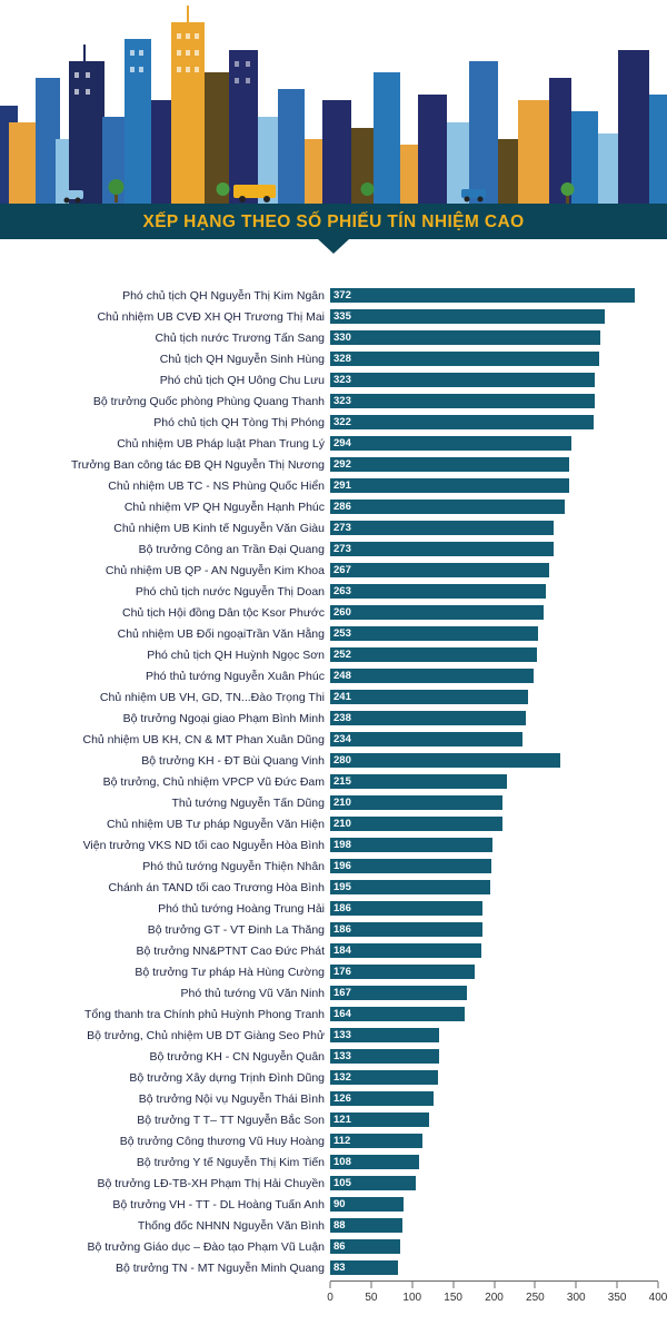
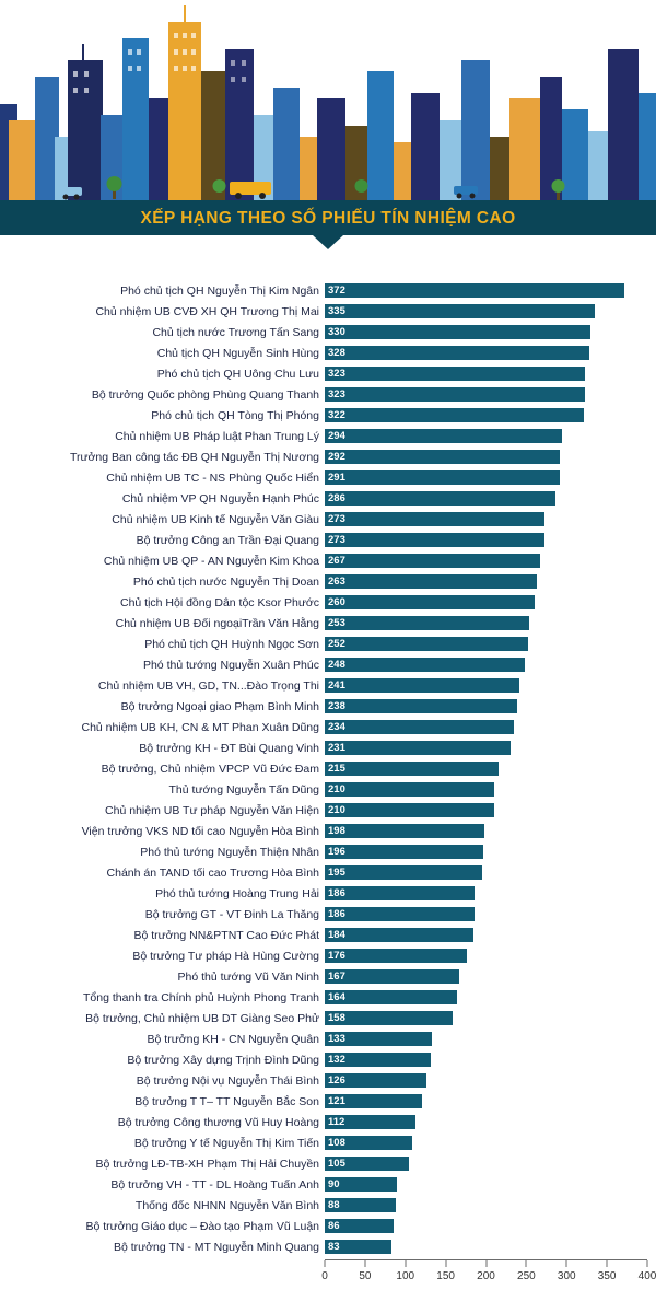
Bộ trưởng KH - ĐT Bùi Quang Vinh: 280 -> 231
Bộ trưởng, Chủ nhiệm UB DT Giàng Seo Phử: 133 -> 158
